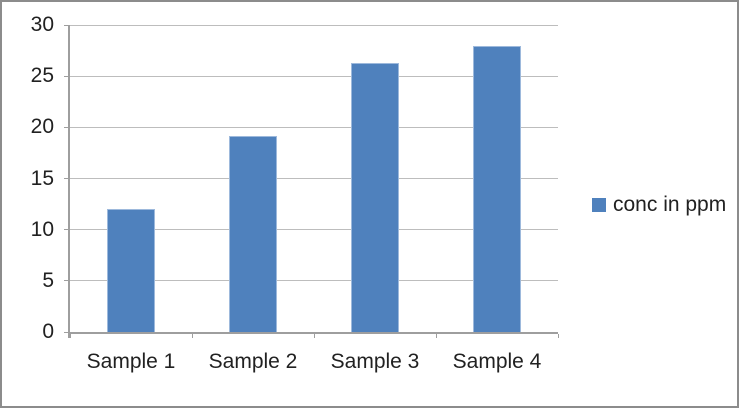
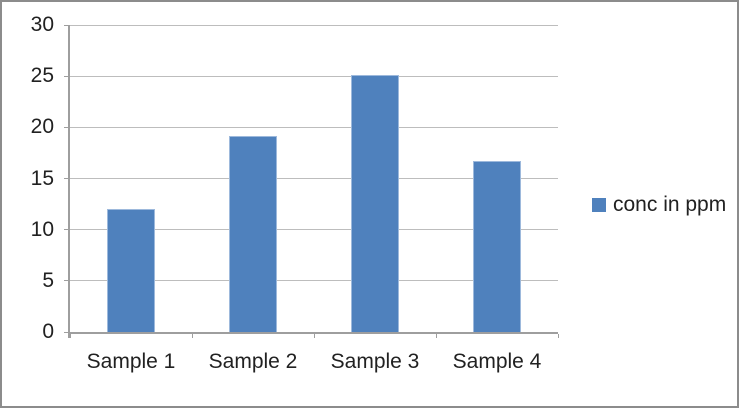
Sample 3: 26.3 -> 25.1
Sample 4: 27.9 -> 16.7
